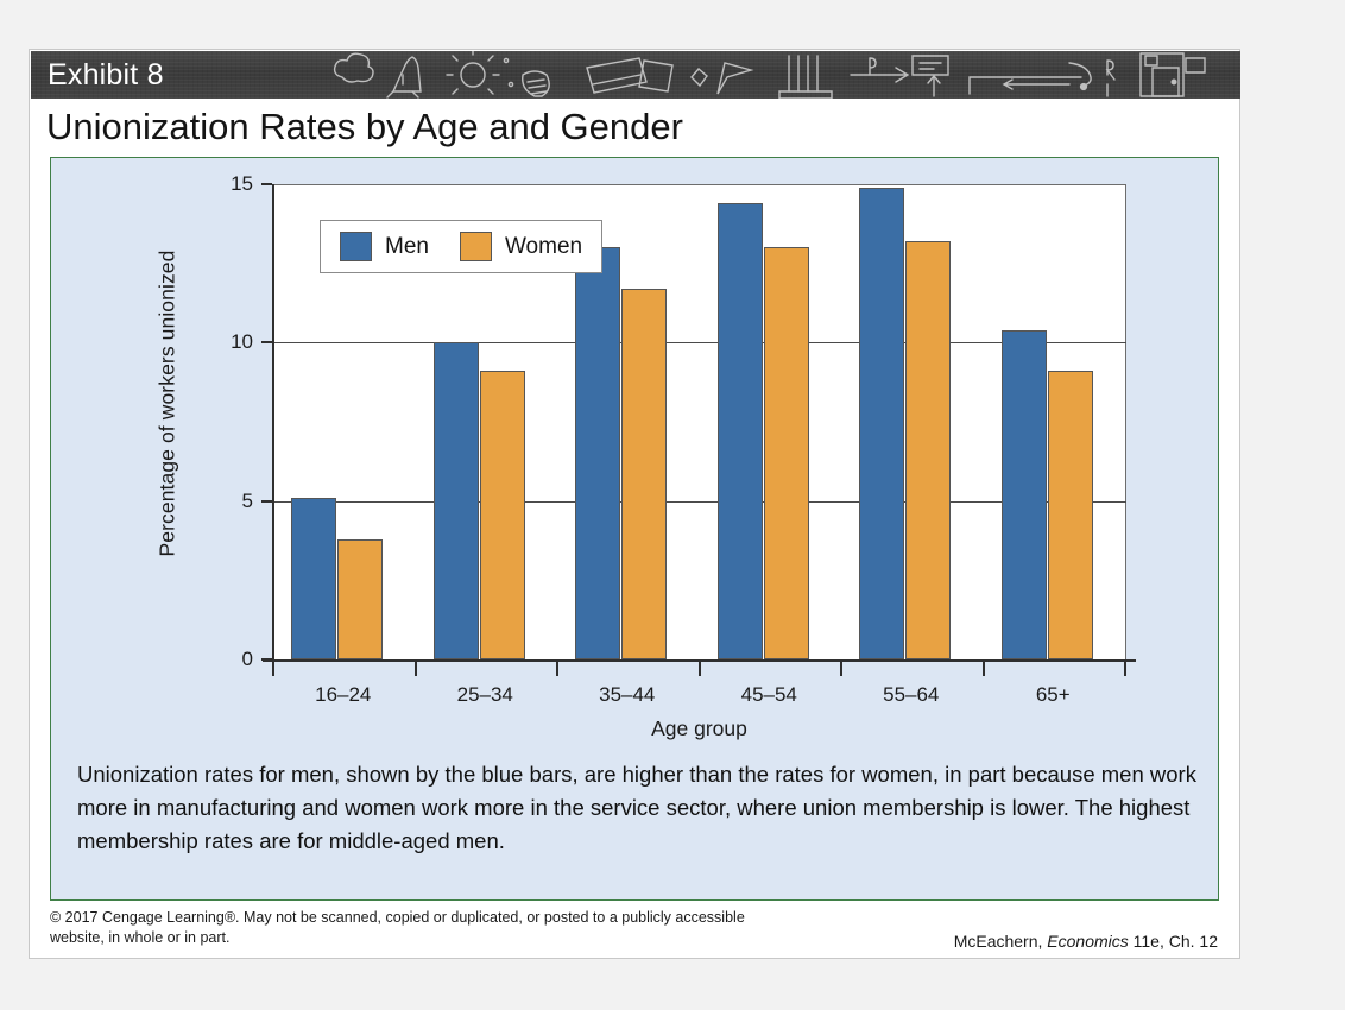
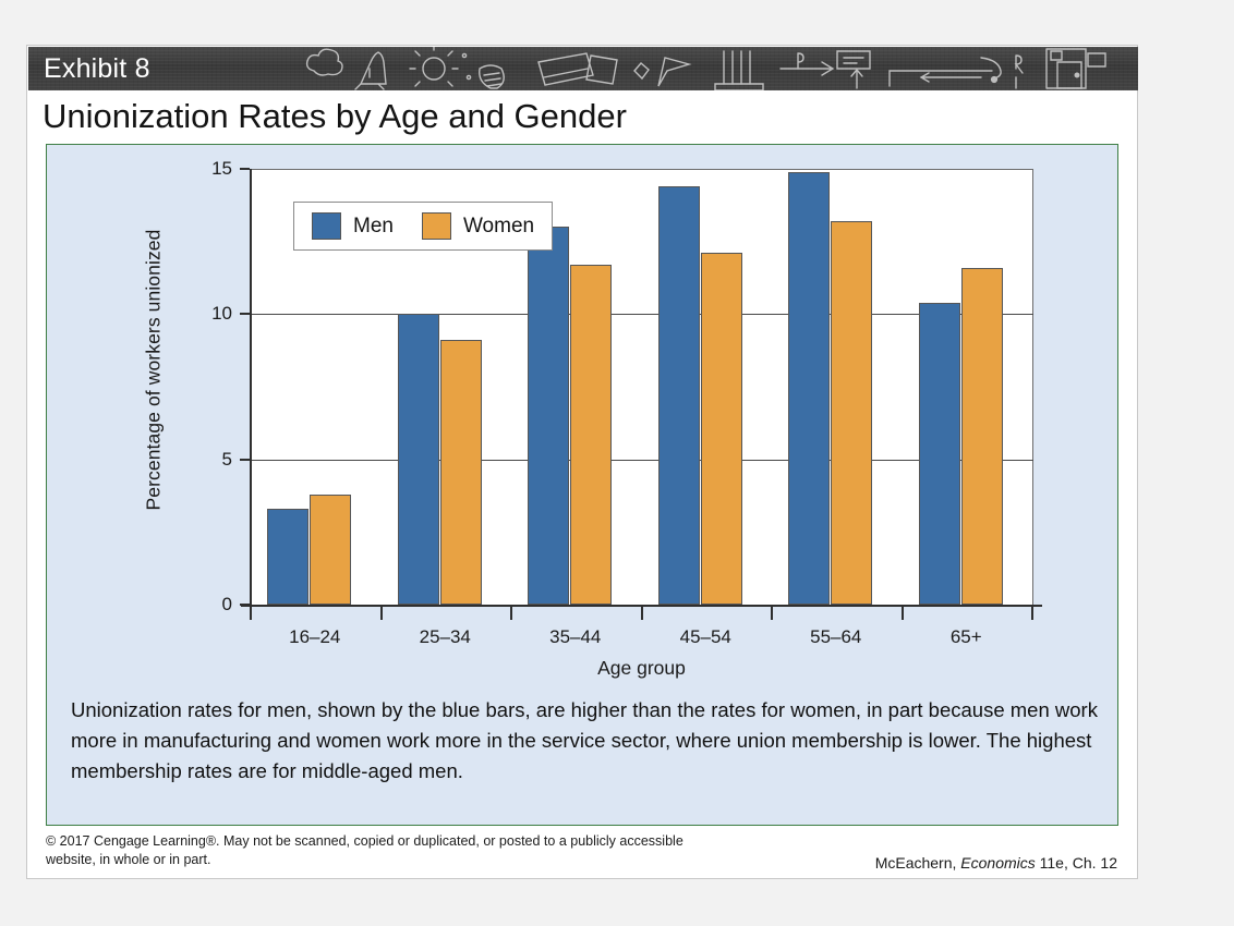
Men/16–24: 5.1 -> 3.3
Women/45–54: 13.0 -> 12.1
Women/65+: 9.1 -> 11.6
